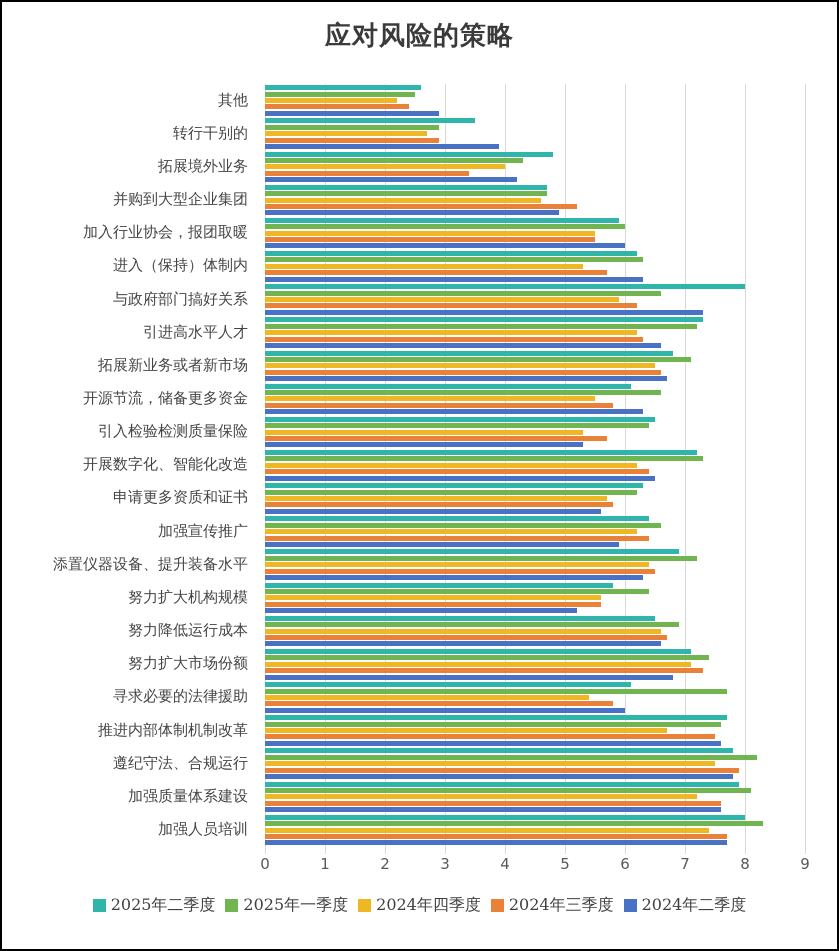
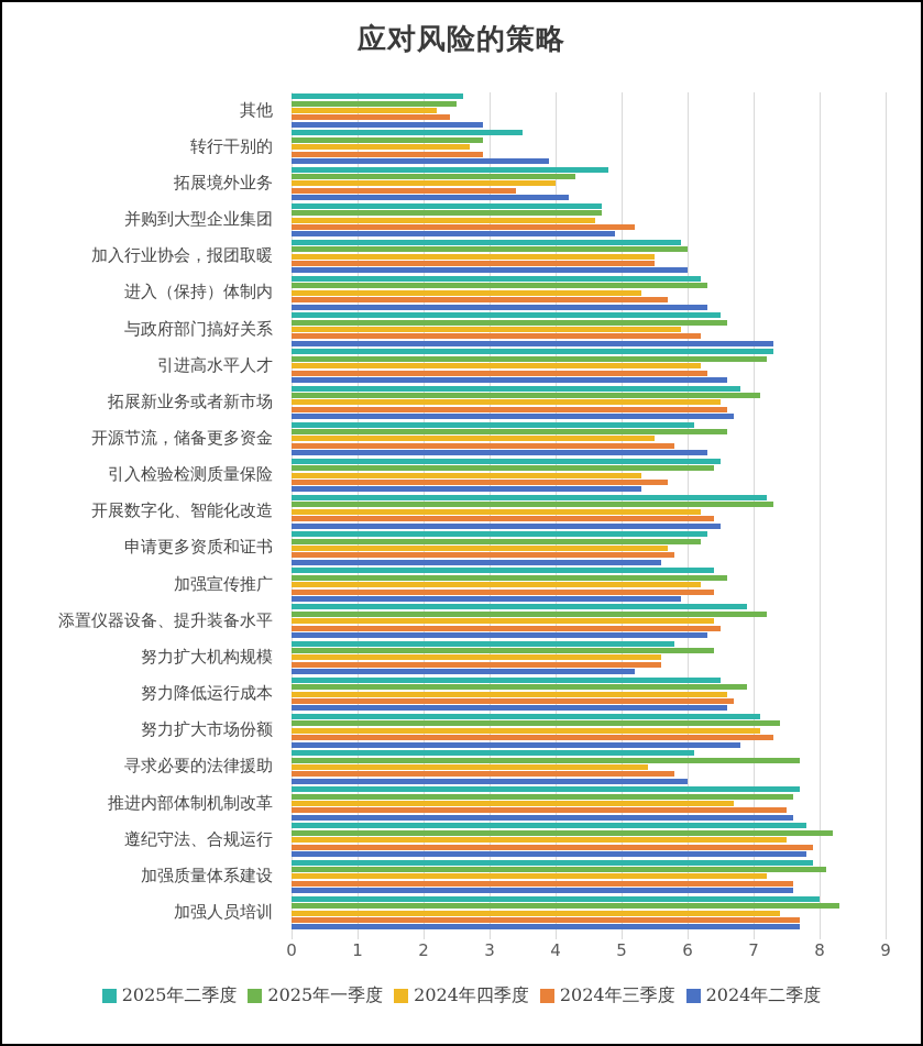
2025年二季度/与政府部门搞好关系: 8.0 -> 6.5
